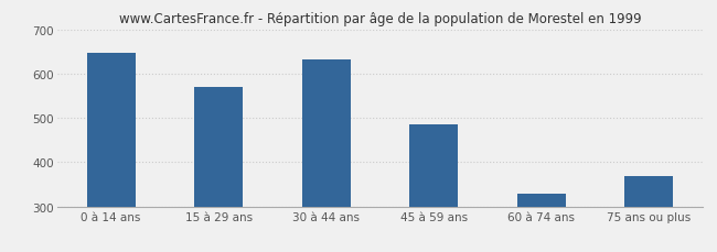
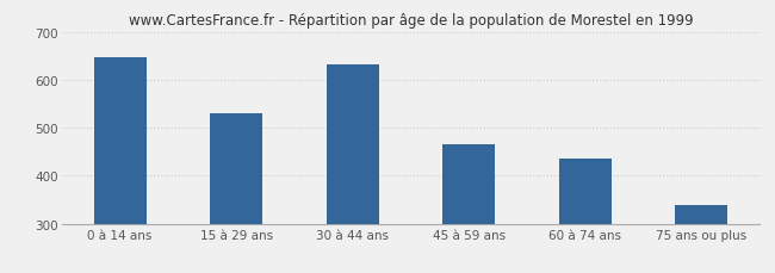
15 à 29 ans: 570 -> 530
45 à 59 ans: 485 -> 465
60 à 74 ans: 330 -> 435
75 ans ou plus: 368 -> 340
